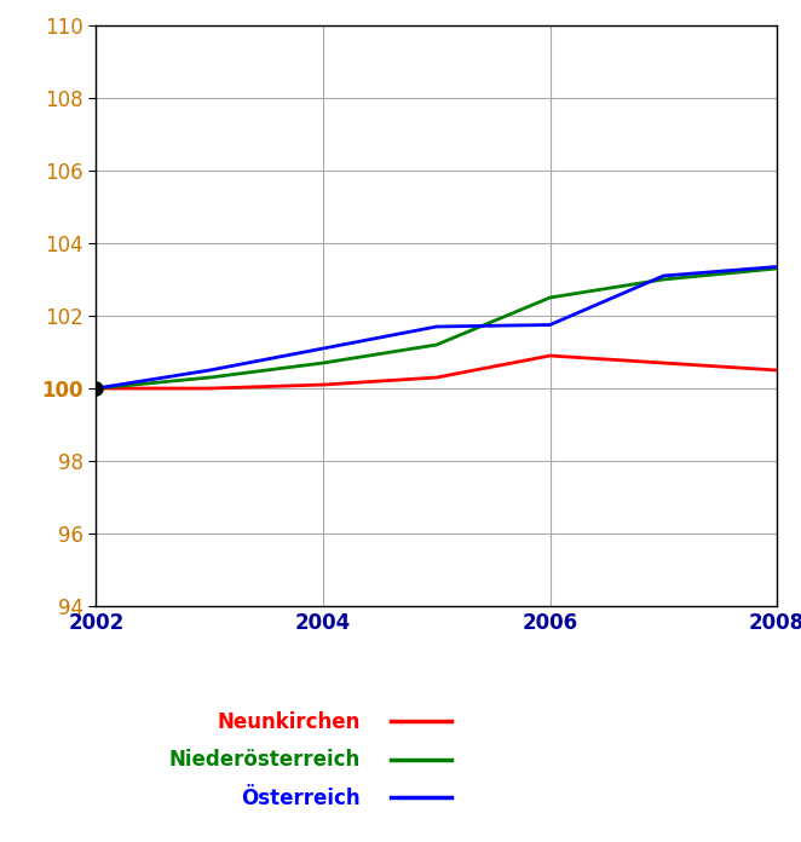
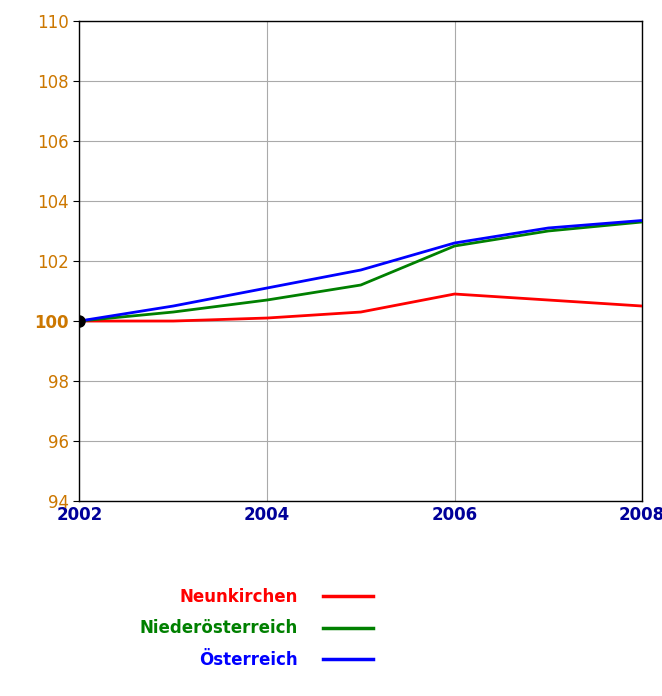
Österreich/2006: 101.75 -> 102.60
